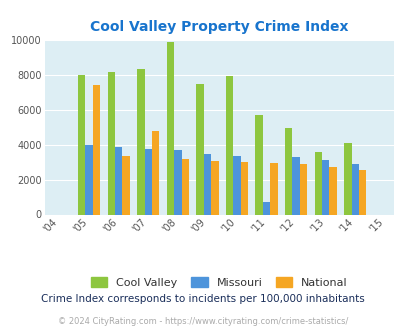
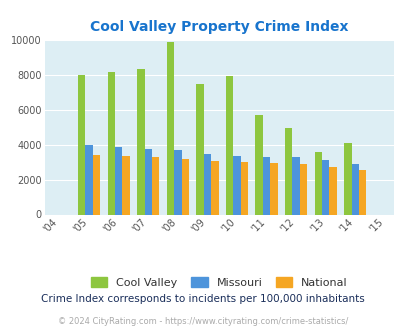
National/'05: 7400 -> 3400
National/'07: 4800 -> 3300
Missouri/'11: 700 -> 3300
